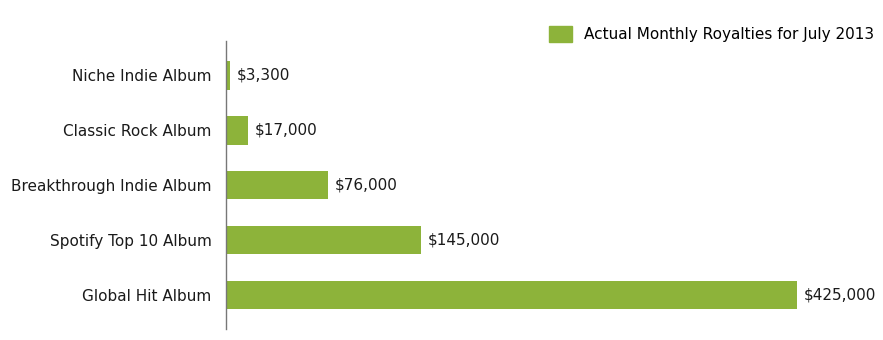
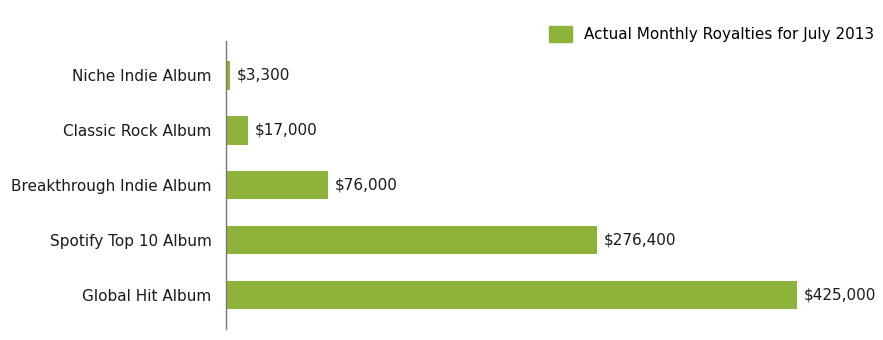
Spotify Top 10 Album: $145,000 -> $276,400
